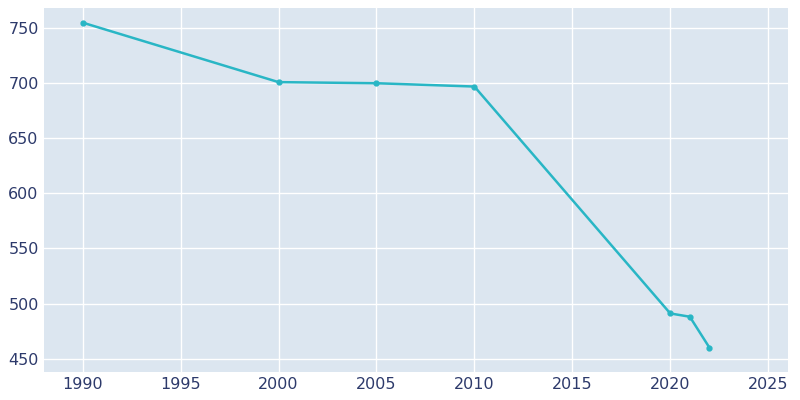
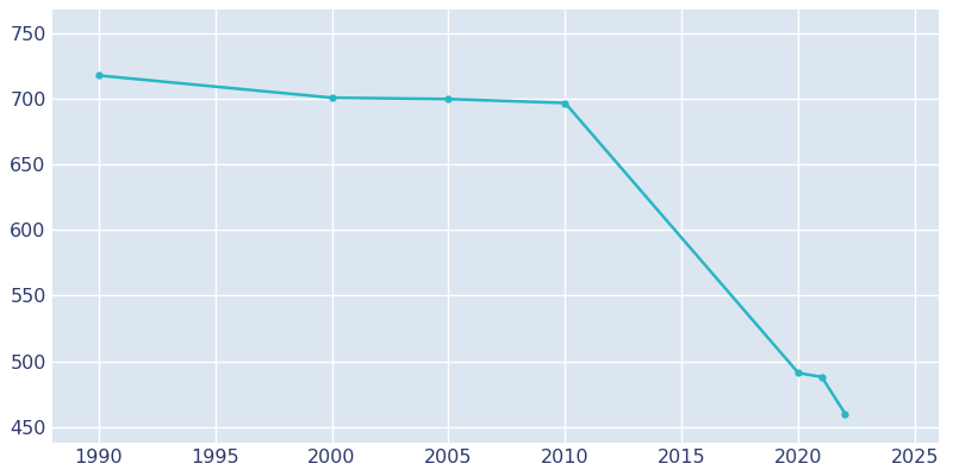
1990: 755 -> 718
